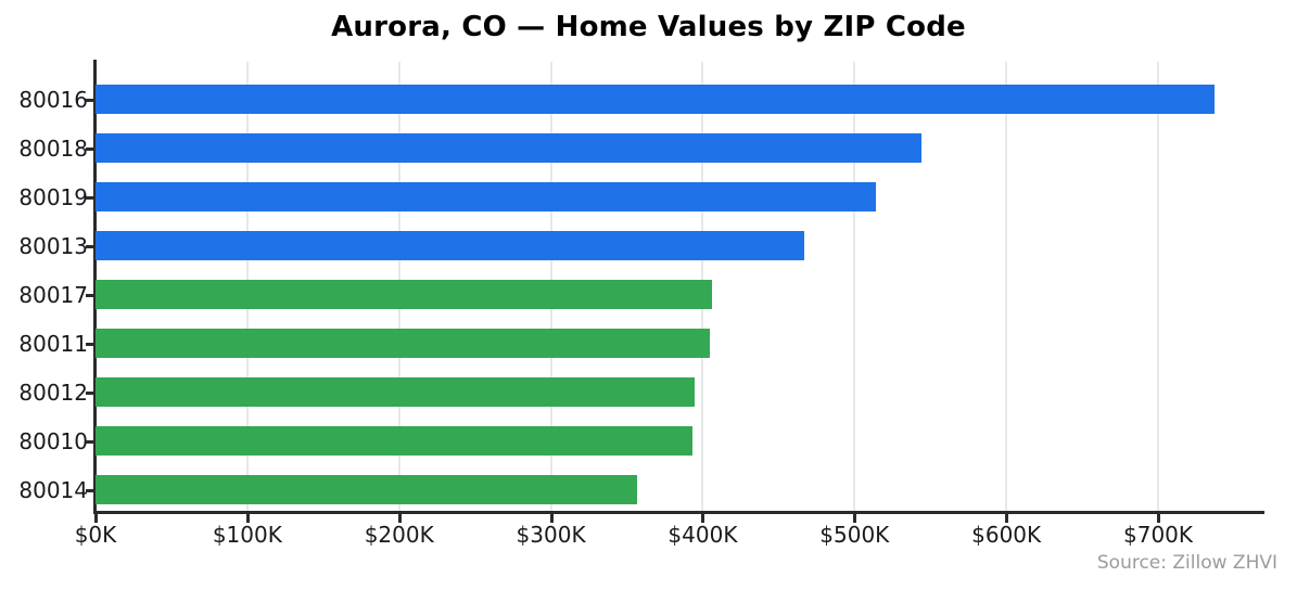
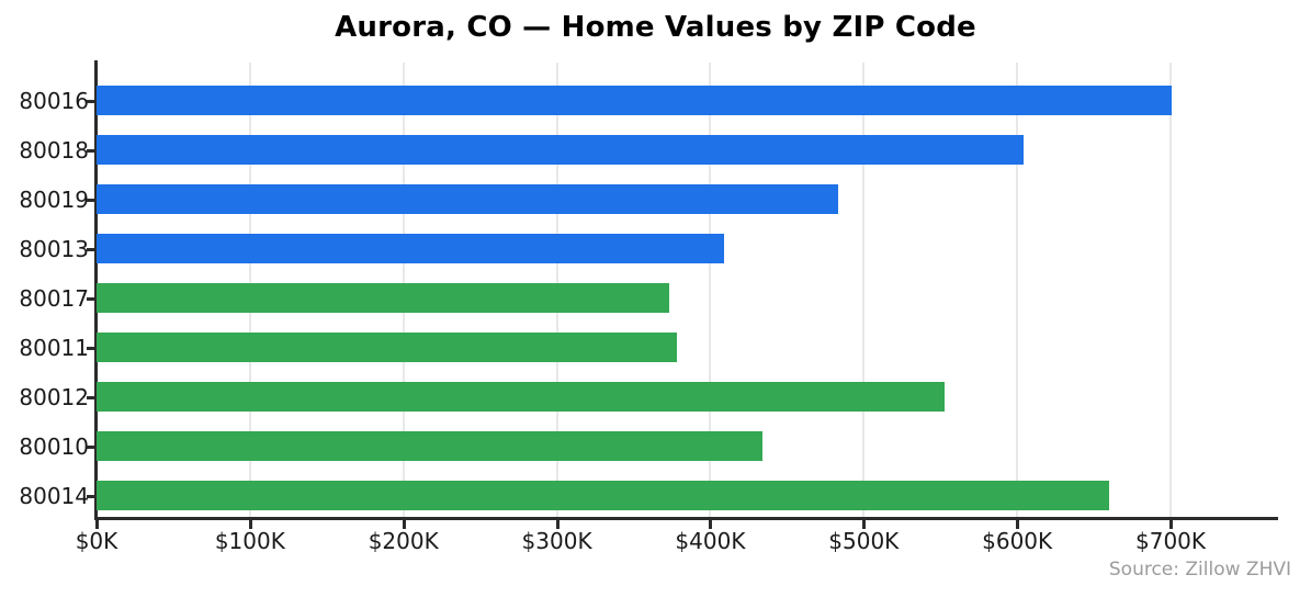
80016: $737K -> $701K
80018: $544K -> $604K
80019: $514K -> $483K
80013: $467K -> $409K
80017: $406K -> $373K
80011: $405K -> $378K
80012: $395K -> $553K
80010: $393K -> $434K
80014: $357K -> $660K
